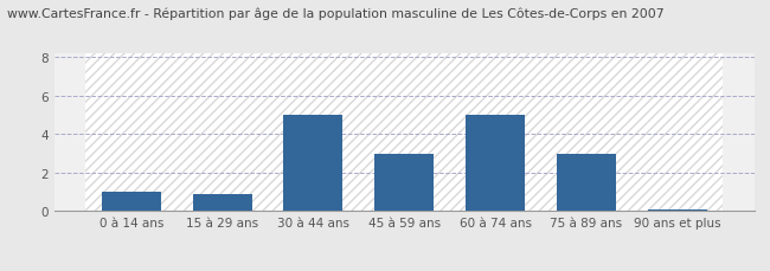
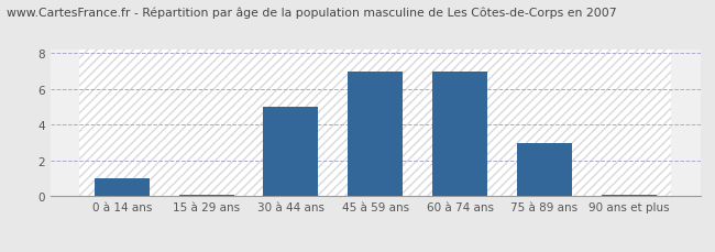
15 à 29 ans: 0.9 -> 0.1
45 à 59 ans: 3.0 -> 7.0
60 à 74 ans: 5.0 -> 7.0
